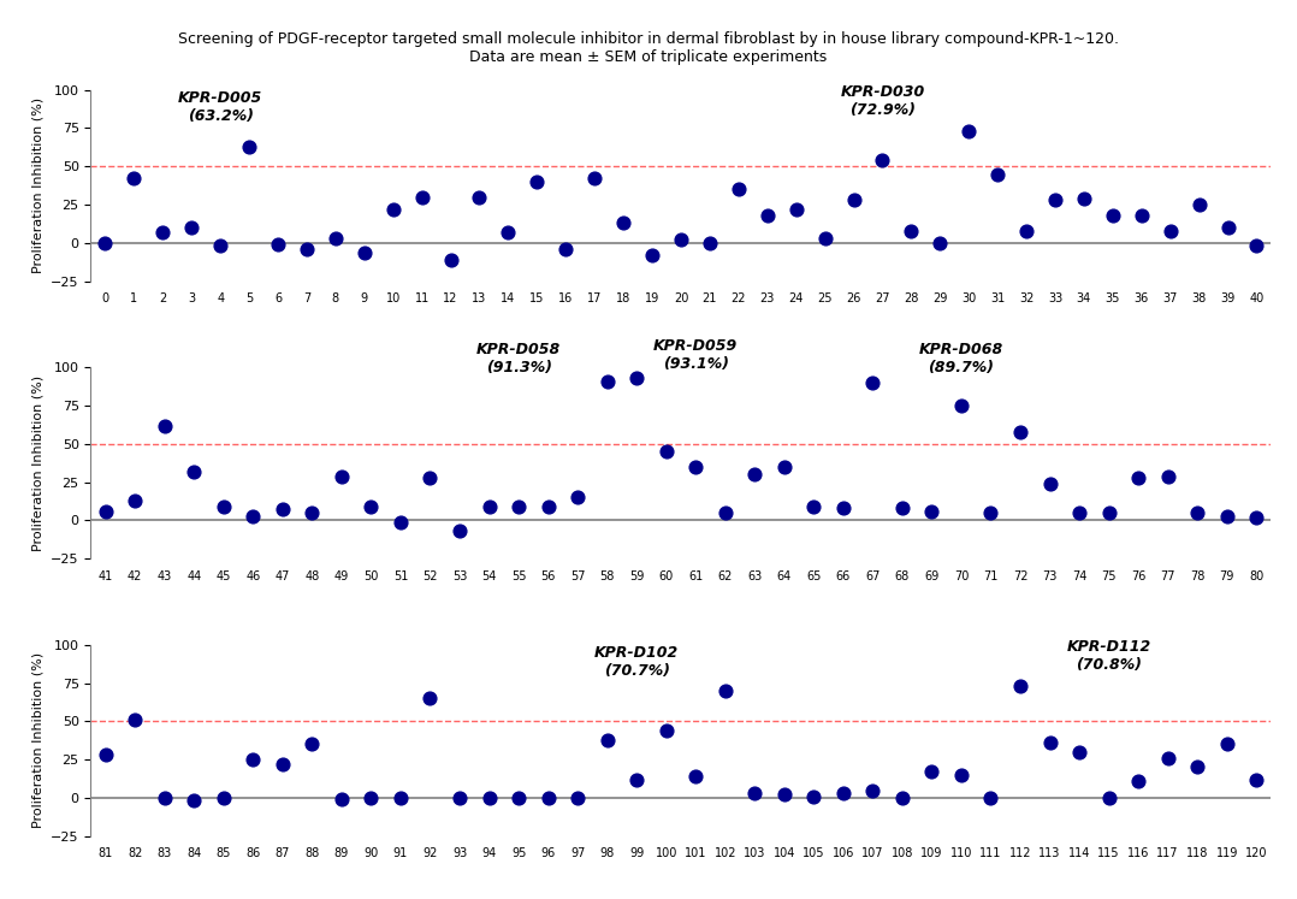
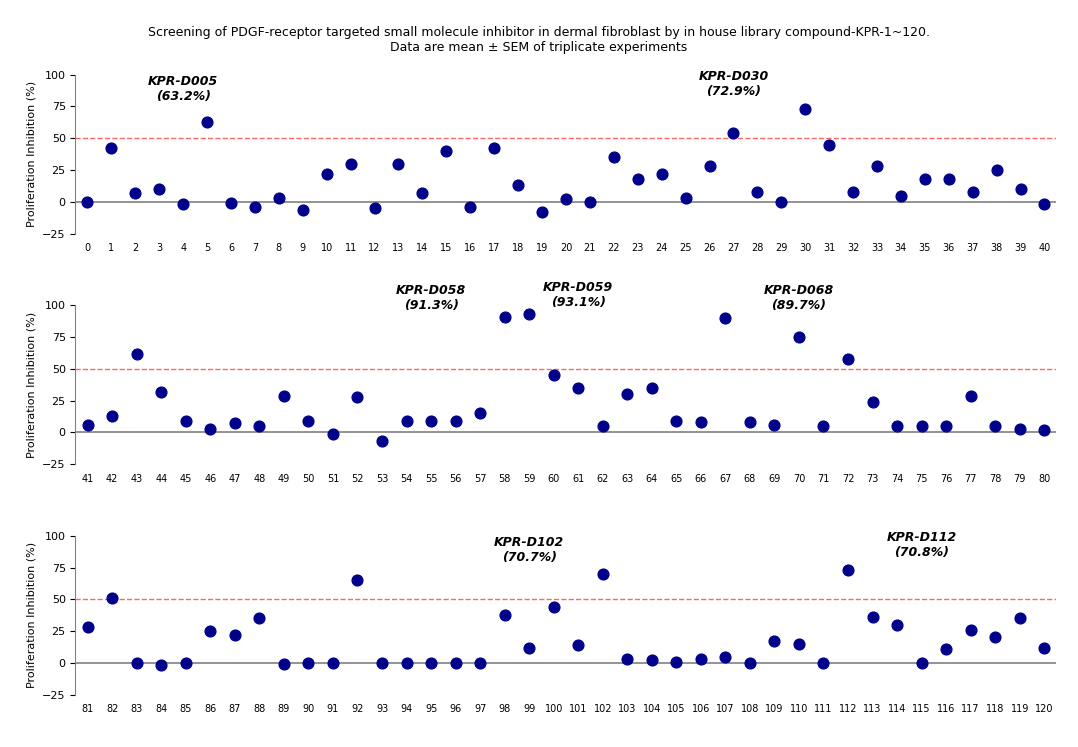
12: -11 -> -5
34: 29 -> 5
76: 28 -> 5
